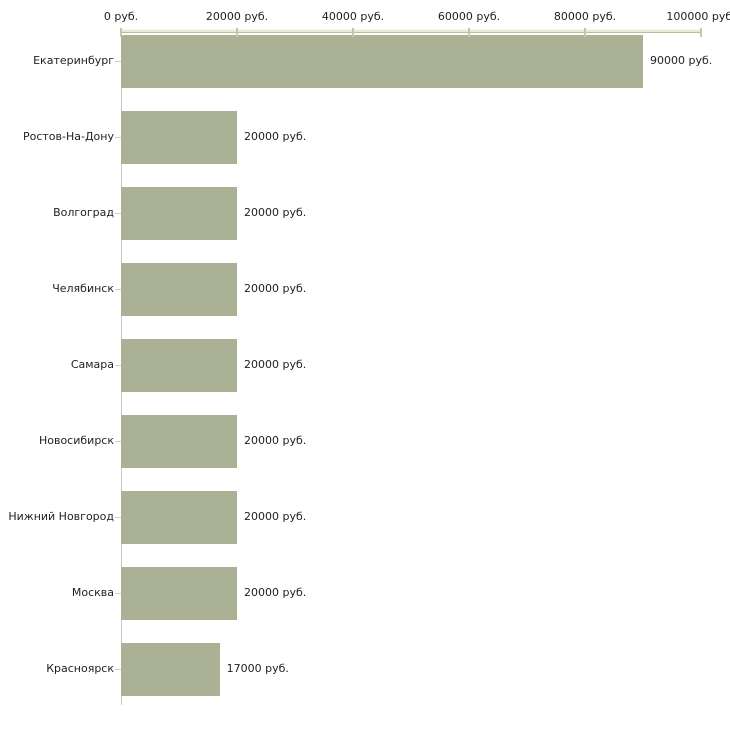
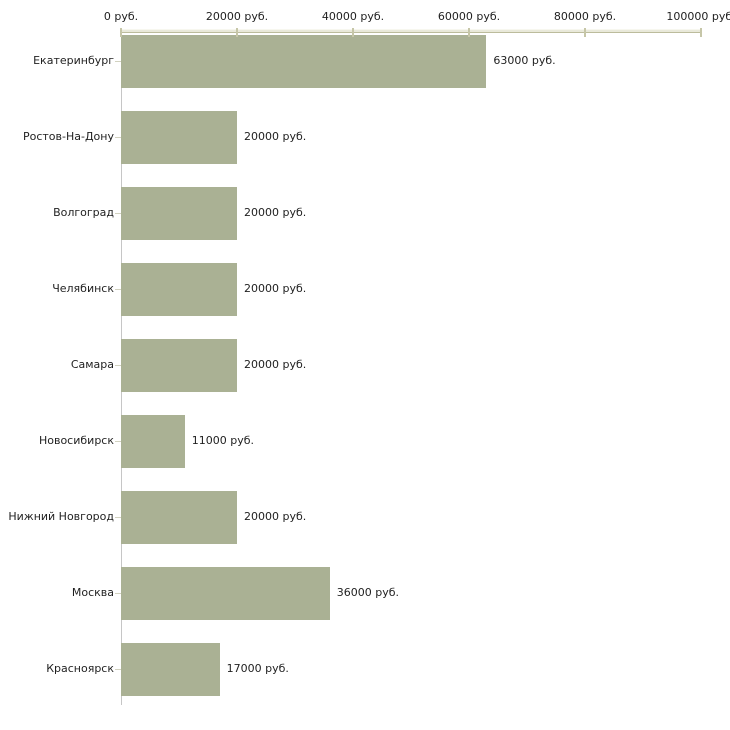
Екатеринбург: 90000 -> 63000
Новосибирск: 20000 -> 11000
Москва: 20000 -> 36000
